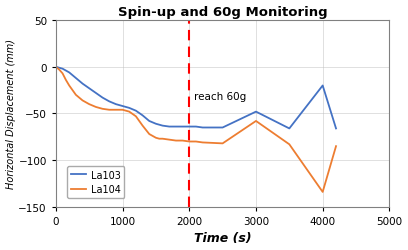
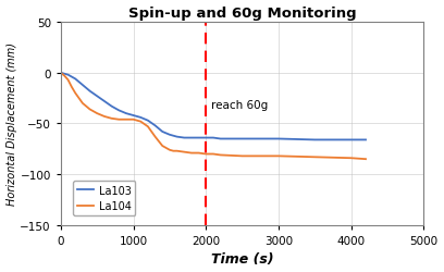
La103/3000: -48 -> -65
La104/3000: -58 -> -82
La103/4000: -20 -> -66
La104/4000: -134 -> -84
